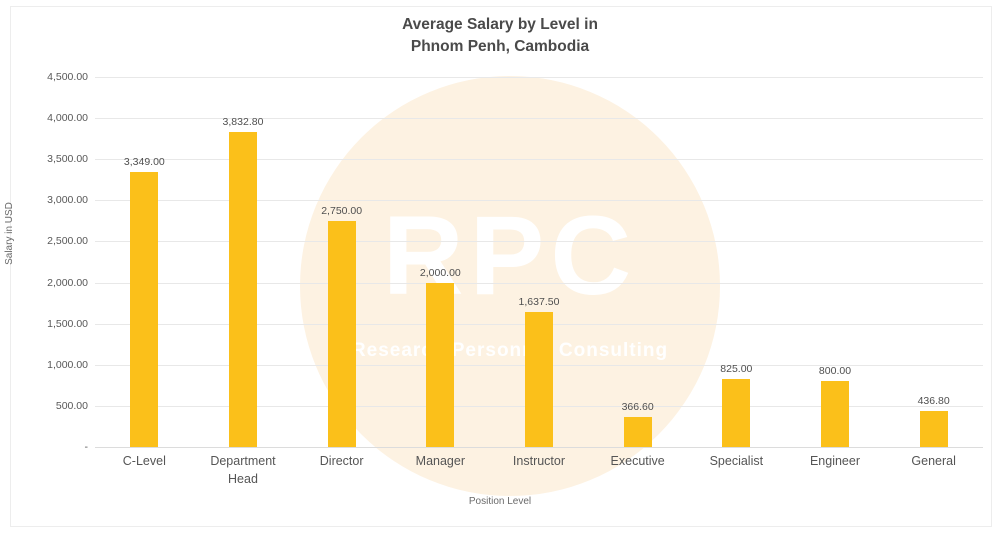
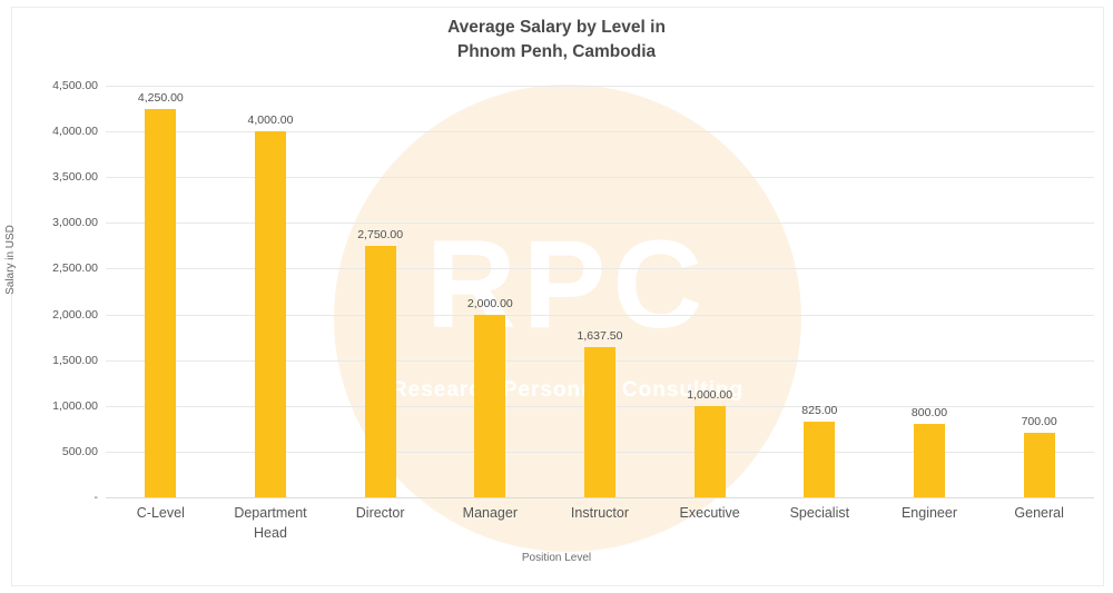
C-Level: 3,349.00 -> 4,250.00
Department Head: 3,832.80 -> 4,000.00
Executive: 366.60 -> 1,000.00
General: 436.80 -> 700.00
